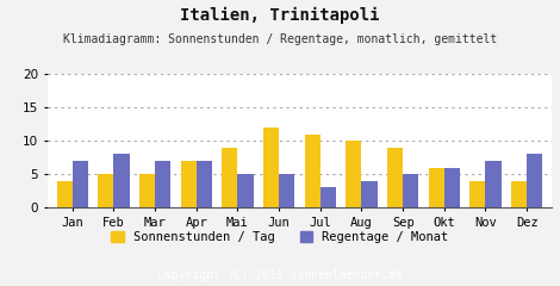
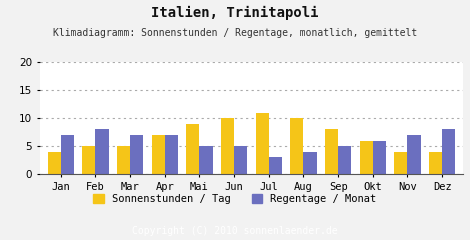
Sonnenstunden / Tag/Jun: 12 -> 10
Sonnenstunden / Tag/Sep: 9 -> 8
